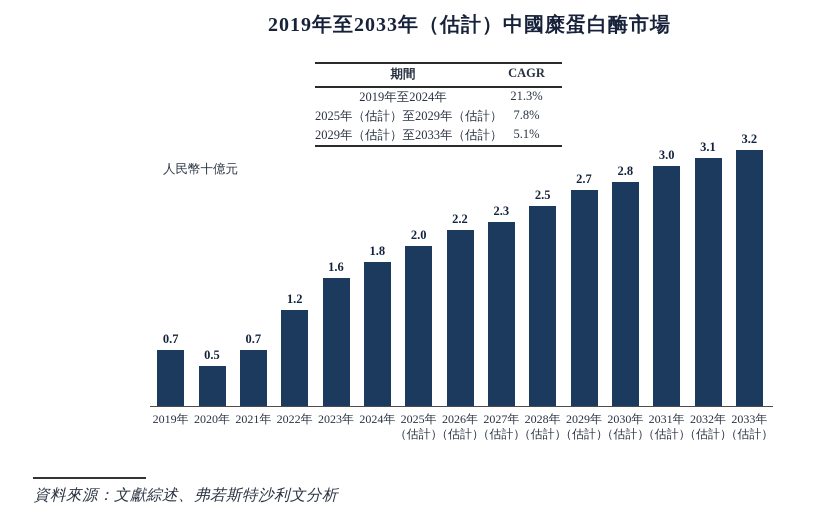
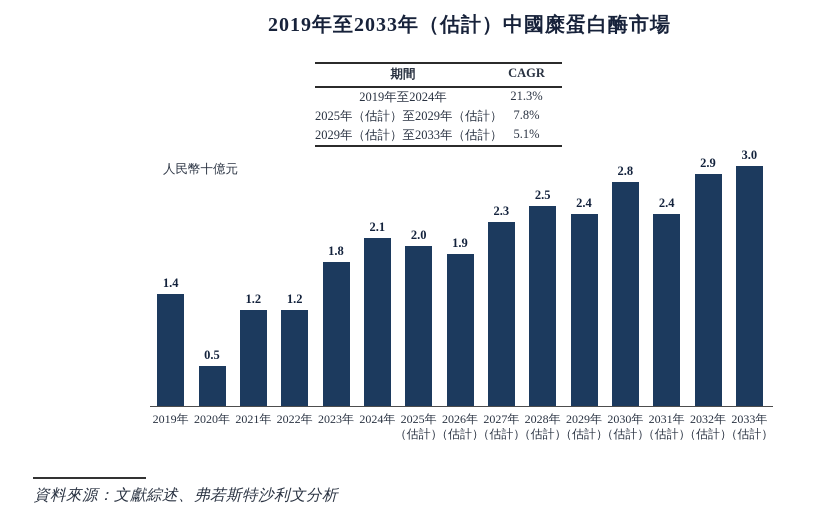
2019年: 0.7 -> 1.4
2021年: 0.7 -> 1.2
2023年: 1.6 -> 1.8
2024年: 1.8 -> 2.1
2026年（估計）: 2.2 -> 1.9
2029年（估計）: 2.7 -> 2.4
2031年（估計）: 3.0 -> 2.4
2032年（估計）: 3.1 -> 2.9
2033年（估計）: 3.2 -> 3.0
